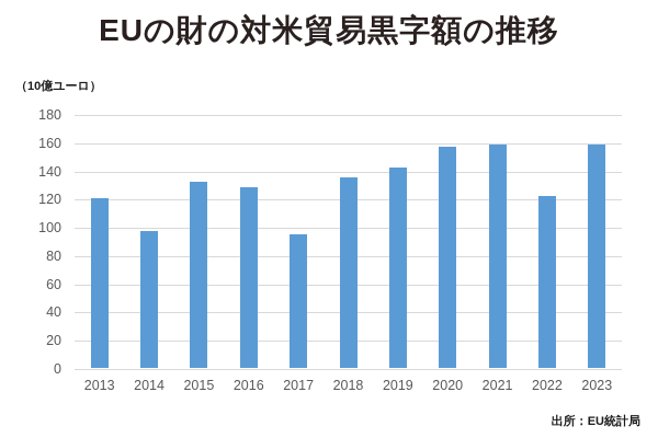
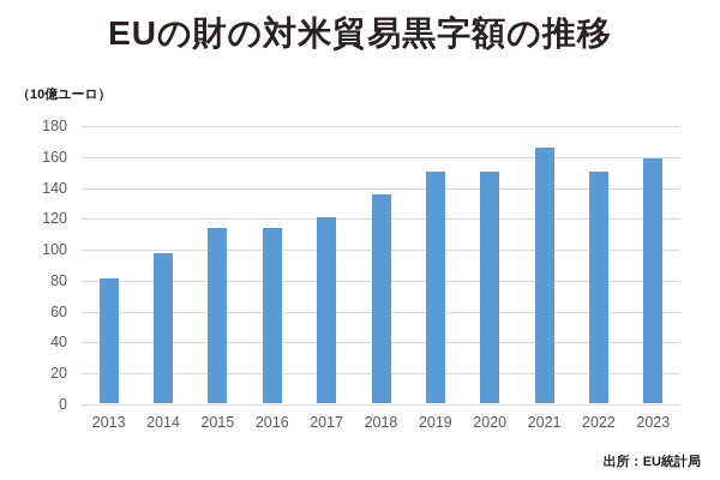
2013: 120 -> 81
2015: 132 -> 113
2016: 128 -> 113
2017: 95 -> 120
2019: 142 -> 150
2020: 157 -> 150
2021: 158 -> 165
2022: 122 -> 150
